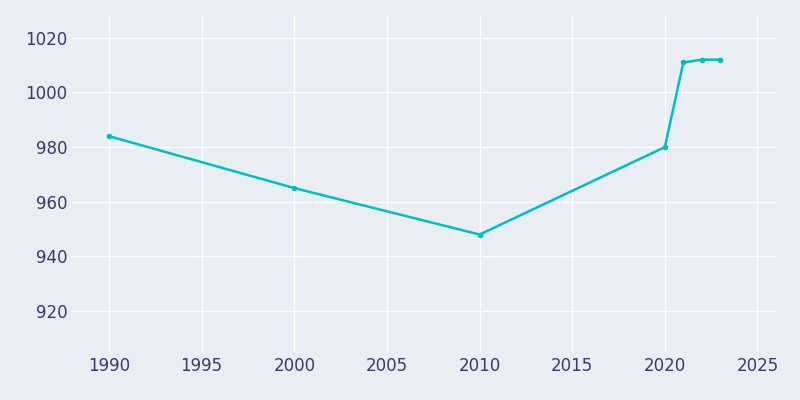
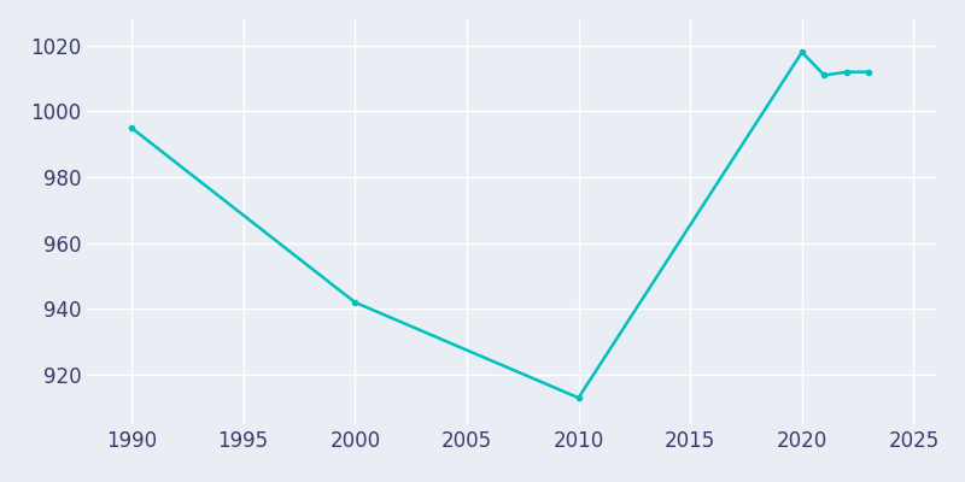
1990: 984 -> 995
2000: 965 -> 942
2010: 948 -> 913
2020: 980 -> 1018
